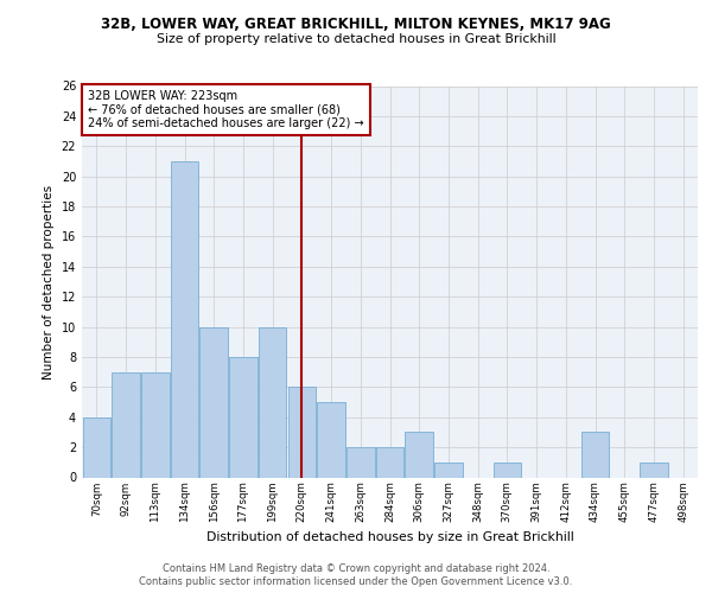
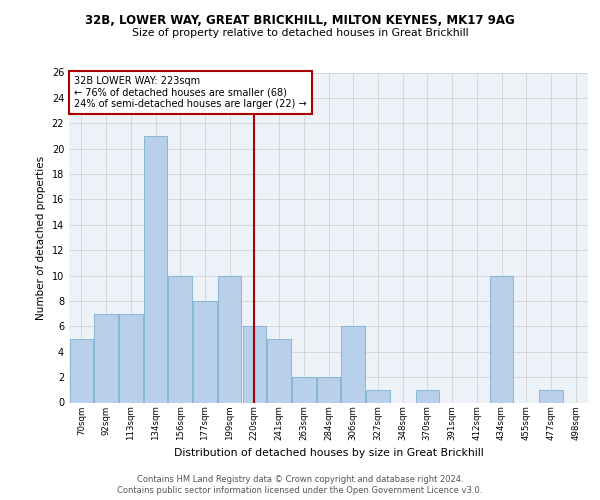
70sqm: 4 -> 5
306sqm: 3 -> 6
434sqm: 3 -> 10
